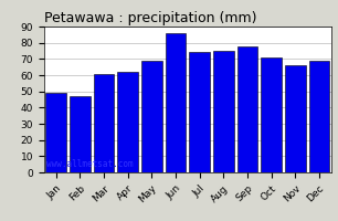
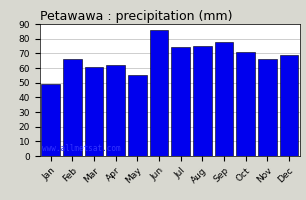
Feb: 47 -> 66
May: 69 -> 55
